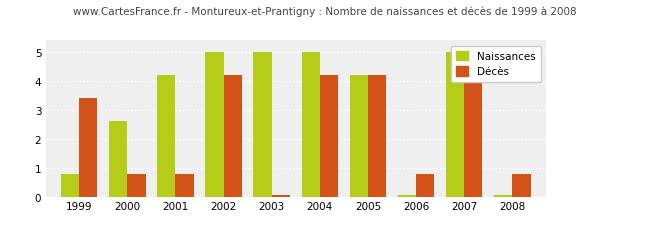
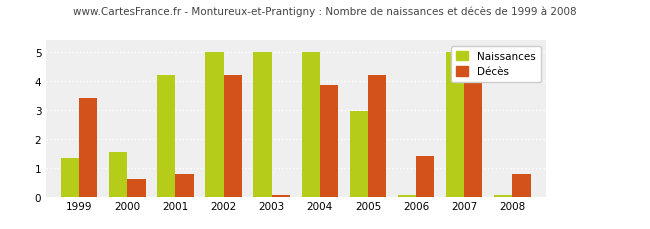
Naissances/1999: 0.80 -> 1.35
Naissances/2000: 2.60 -> 1.55
Décès/2000: 0.80 -> 0.60
Décès/2004: 4.20 -> 3.85
Naissances/2005: 4.20 -> 2.95
Décès/2006: 0.80 -> 1.40
